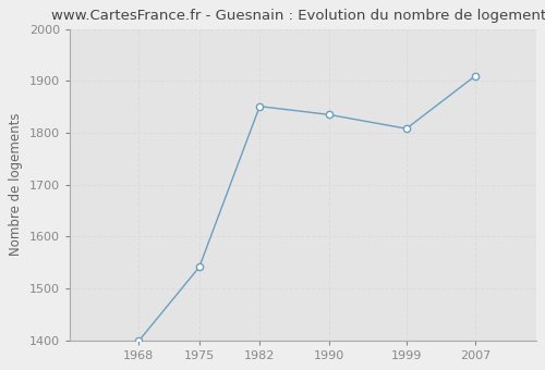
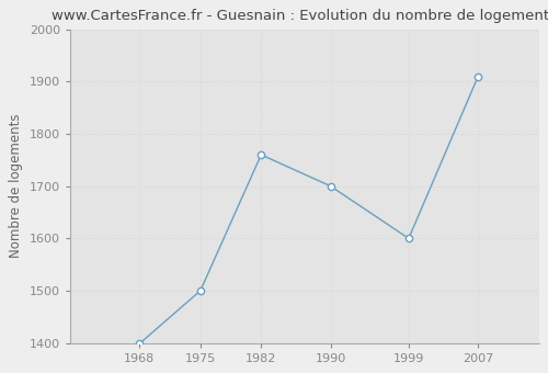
1975: 1541 -> 1500
1982: 1851 -> 1760
1990: 1835 -> 1700
1999: 1808 -> 1600
